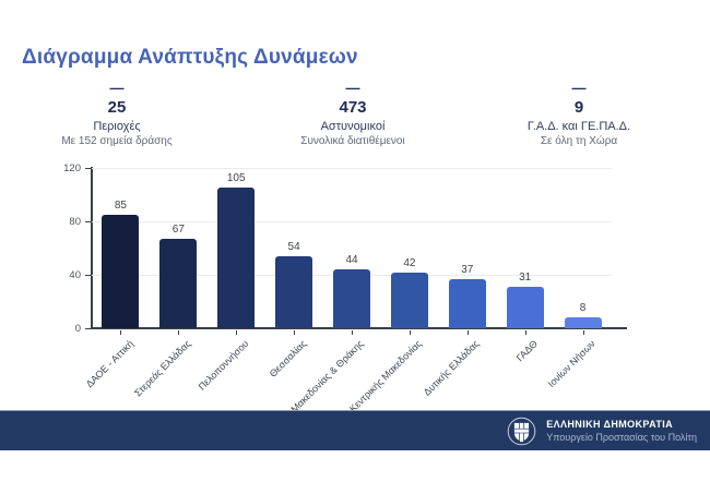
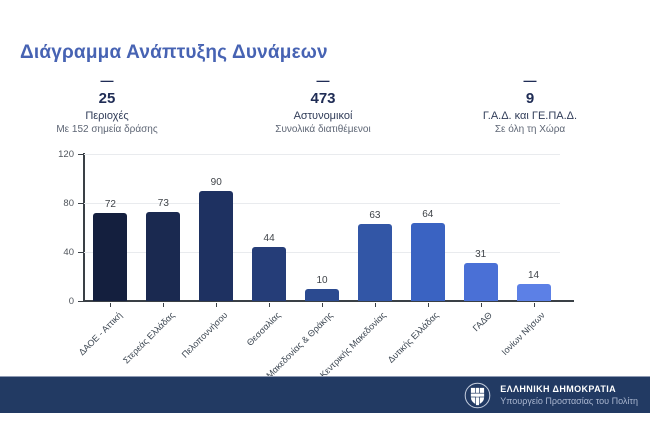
ΔΑΟΕ - Αττική: 85 -> 72
Στερεάς Ελλάδας: 67 -> 73
Πελοποννήσου: 105 -> 90
Θεσσαλίας: 54 -> 44
Ανατ. Μακεδονίας & Θράκης: 44 -> 10
Κεντρικής Μακεδονίας: 42 -> 63
Δυτικής Ελλάδας: 37 -> 64
Ιονίων Νήσων: 8 -> 14
